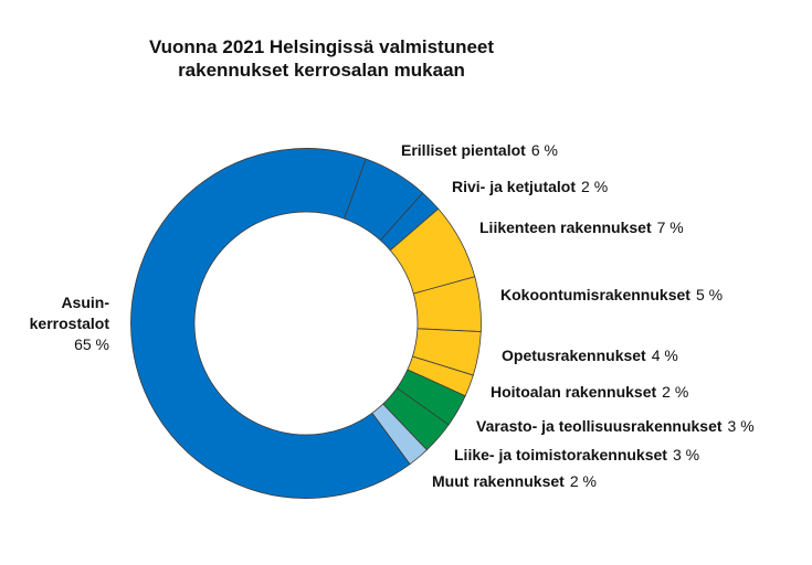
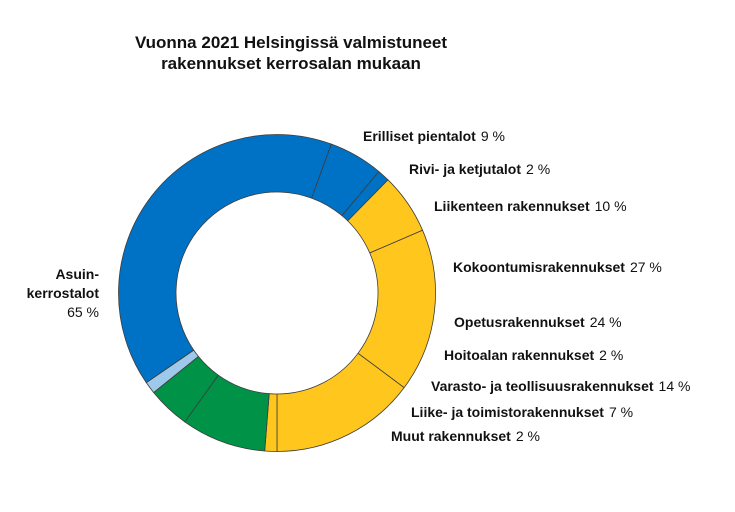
Erilliset pientalot: 6 -> 9
Liikenteen rakennukset: 7 -> 10
Kokoontumisrakennukset: 5 -> 27
Opetusrakennukset: 4 -> 24
Varasto- ja teollisuusrakennukset: 3 -> 14
Liike- ja toimistorakennukset: 3 -> 7
